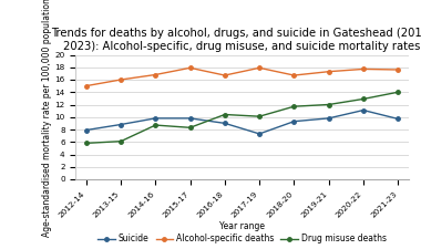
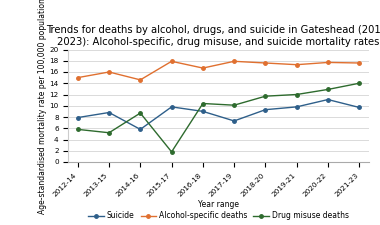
Drug misuse deaths/2013-15: 6.1 -> 5.2
Suicide/2014-16: 9.8 -> 5.8
Alcohol-specific deaths/2014-16: 16.8 -> 14.6
Drug misuse deaths/2015-17: 8.3 -> 1.8
Alcohol-specific deaths/2018-20: 16.7 -> 17.6
